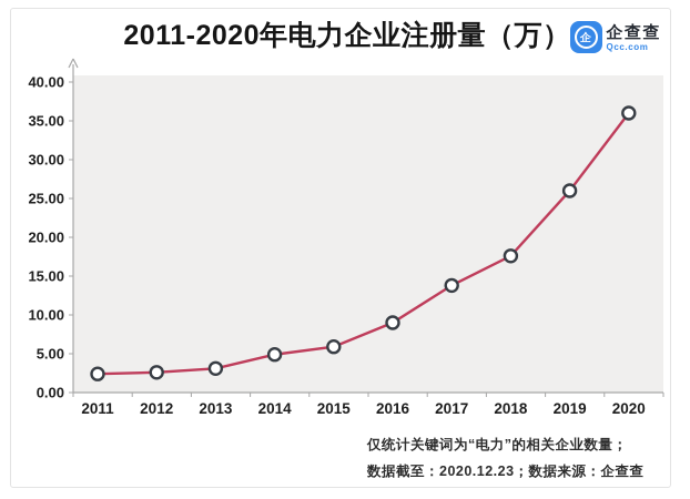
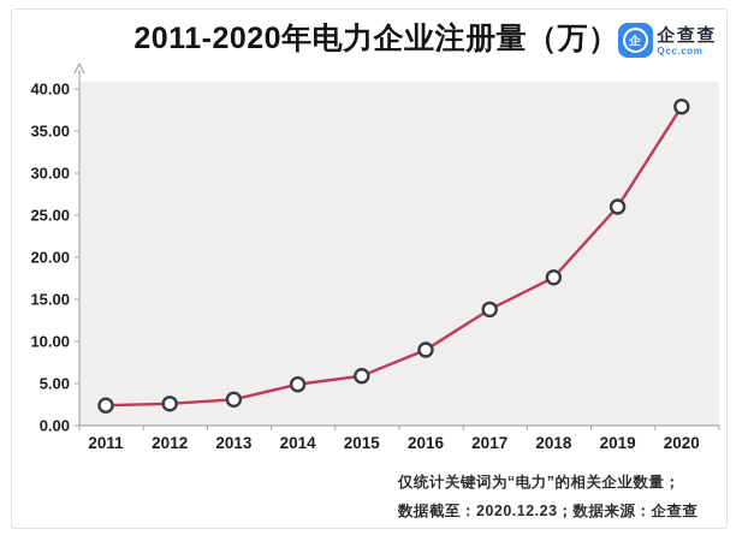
2020: 36 -> 38
